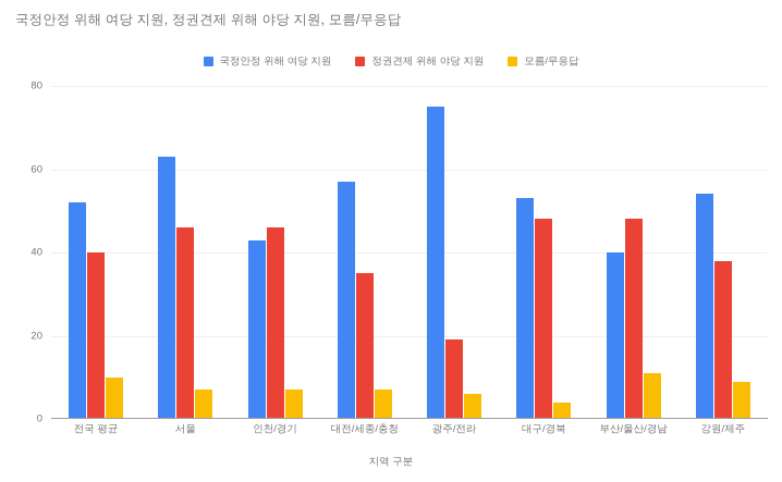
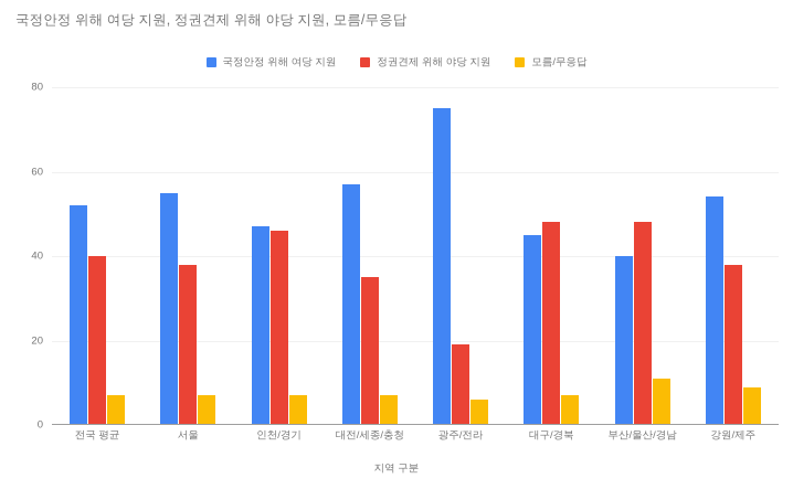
모름/무응답/전국 평균: 10 -> 7
국정안정 위해 여당 지원/서울: 63 -> 55
정권견제 위해 야당 지원/서울: 46 -> 38
국정안정 위해 여당 지원/인천/경기: 43 -> 47
국정안정 위해 여당 지원/대구/경북: 53 -> 45
모름/무응답/대구/경북: 4 -> 7
